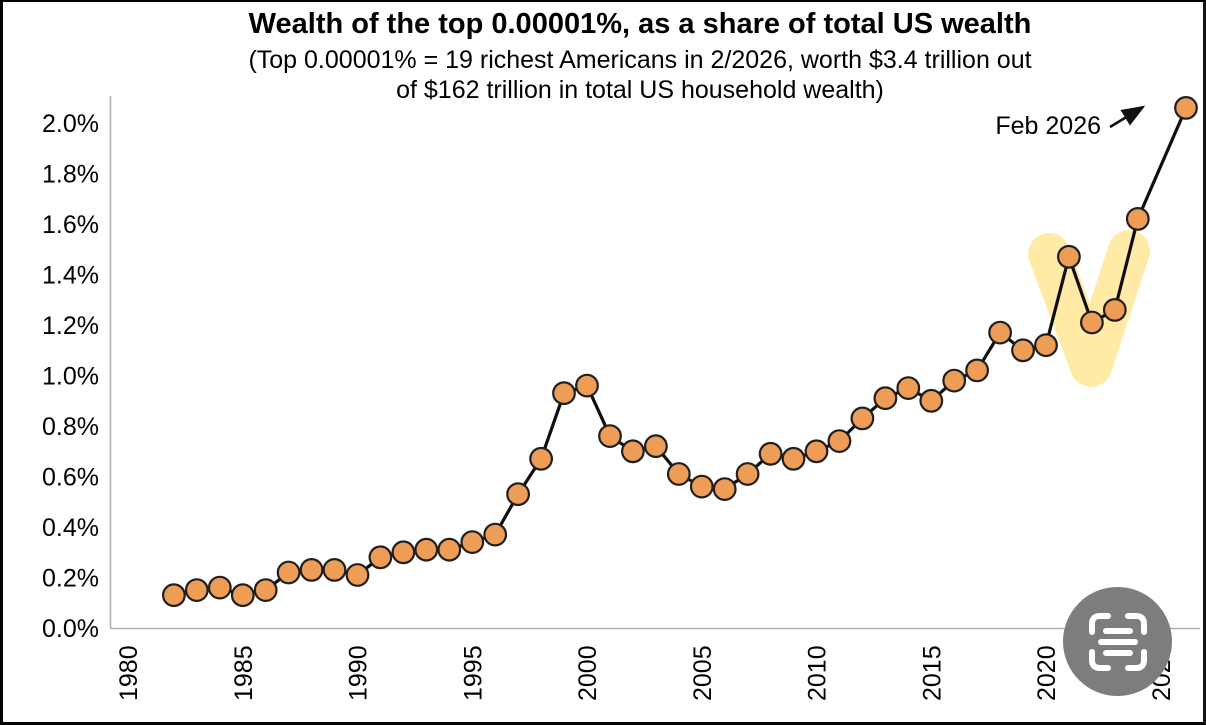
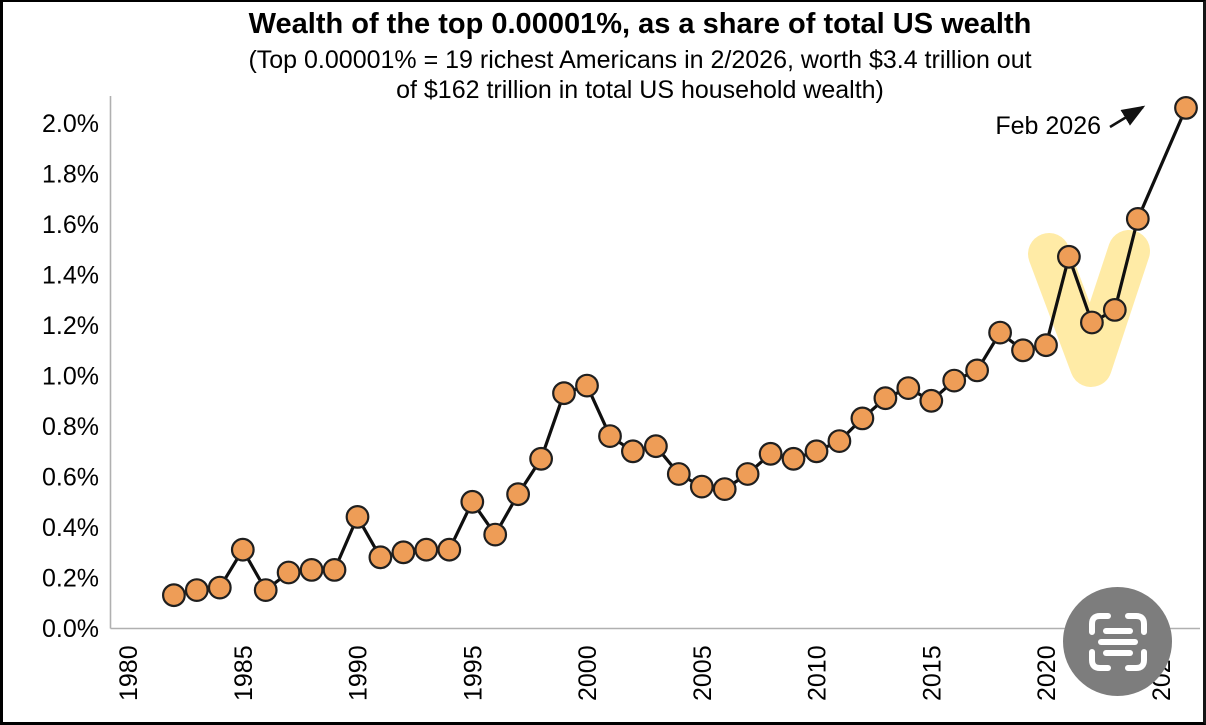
1985: 0.13% -> 0.31%
1990: 0.21% -> 0.44%
1995: 0.34% -> 0.50%
